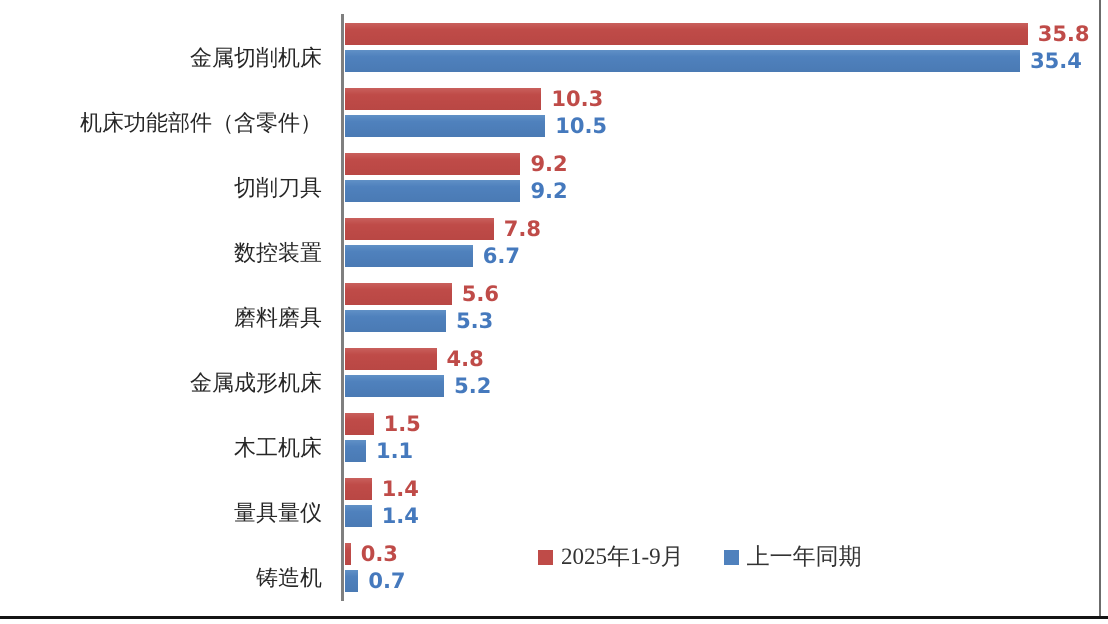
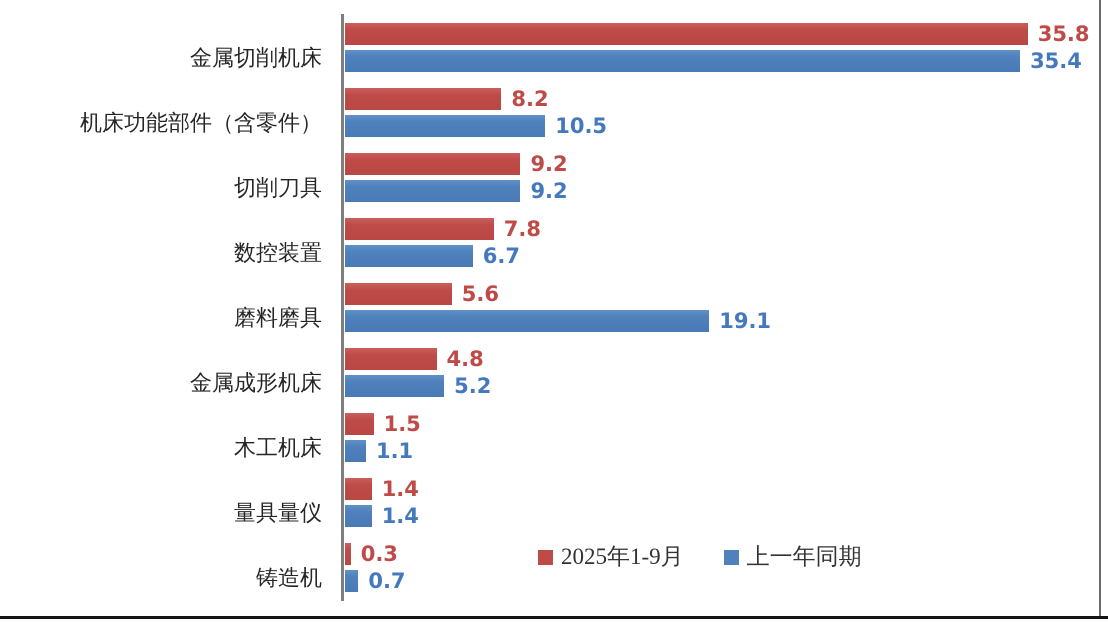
2025年1-9月/机床功能部件（含零件）: 10.3 -> 8.2
上一年同期/磨料磨具: 5.3 -> 19.1
